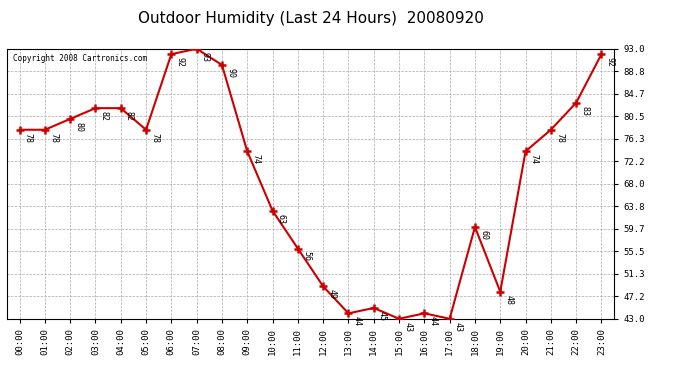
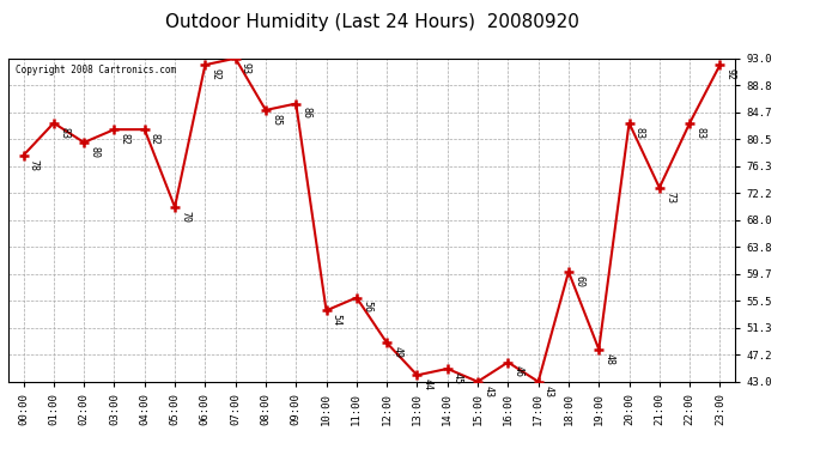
01:00: 78 -> 83
05:00: 78 -> 70
08:00: 90 -> 85
09:00: 74 -> 86
10:00: 63 -> 54
16:00: 44 -> 46
20:00: 74 -> 83
21:00: 78 -> 73
